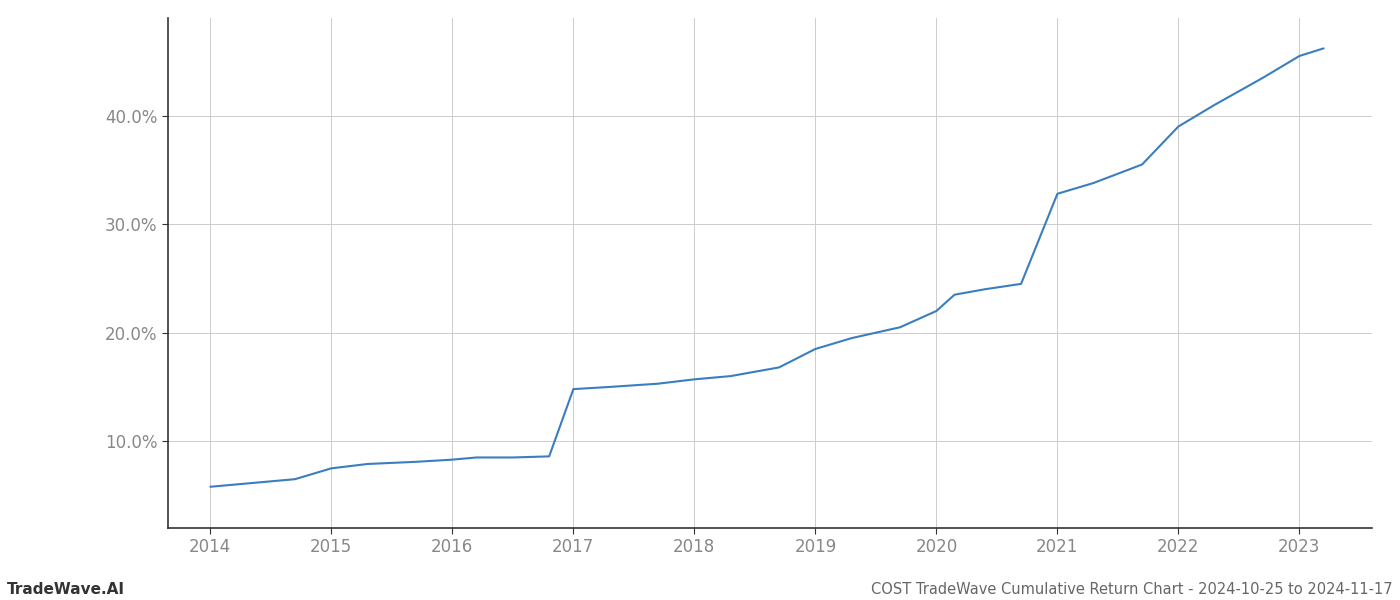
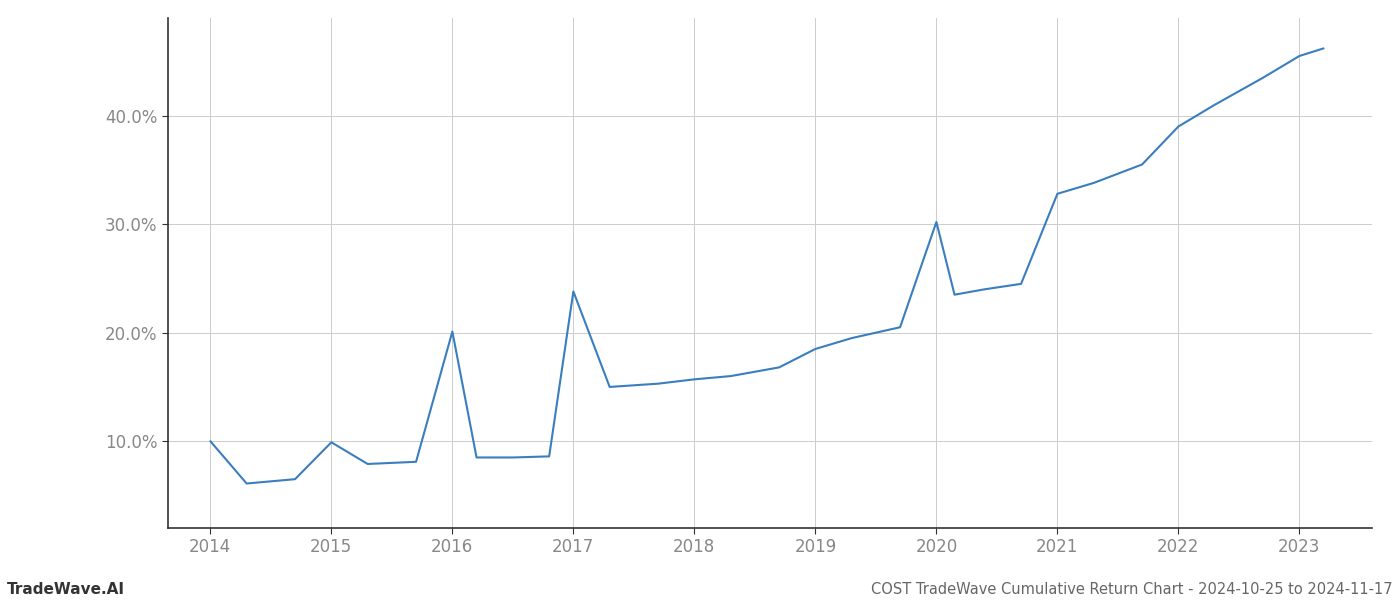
2014: 5.8% -> 10.0%
2015: 7.5% -> 9.9%
2016: 8.3% -> 20.1%
2017: 14.8% -> 23.8%
2020: 22.0% -> 30.2%
